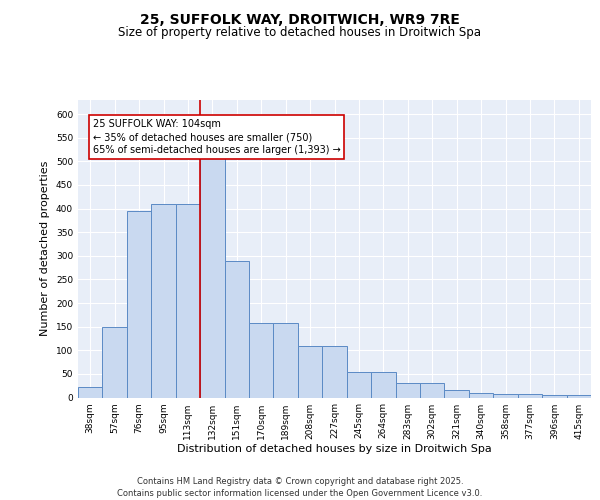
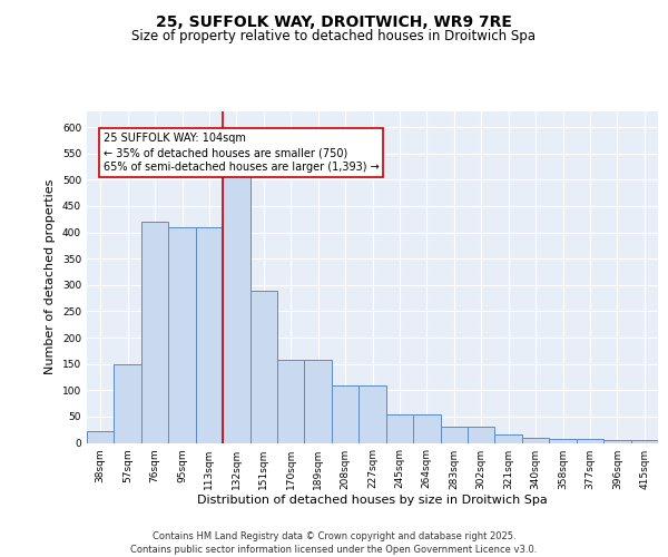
76sqm: 395 -> 420
